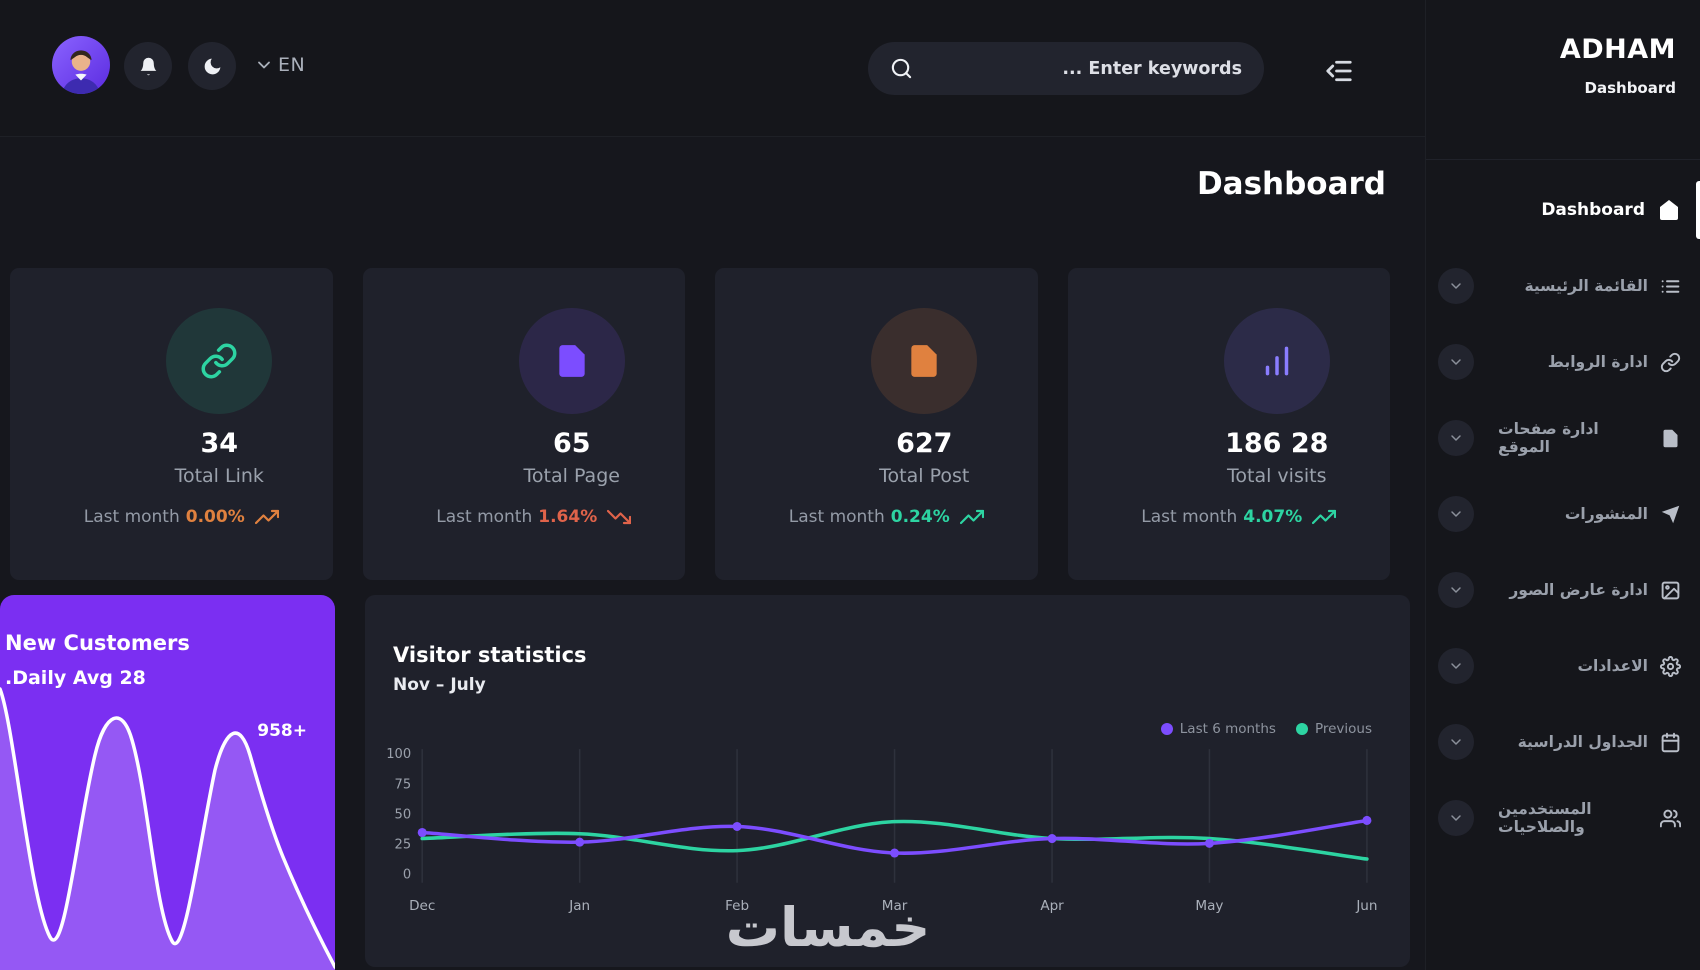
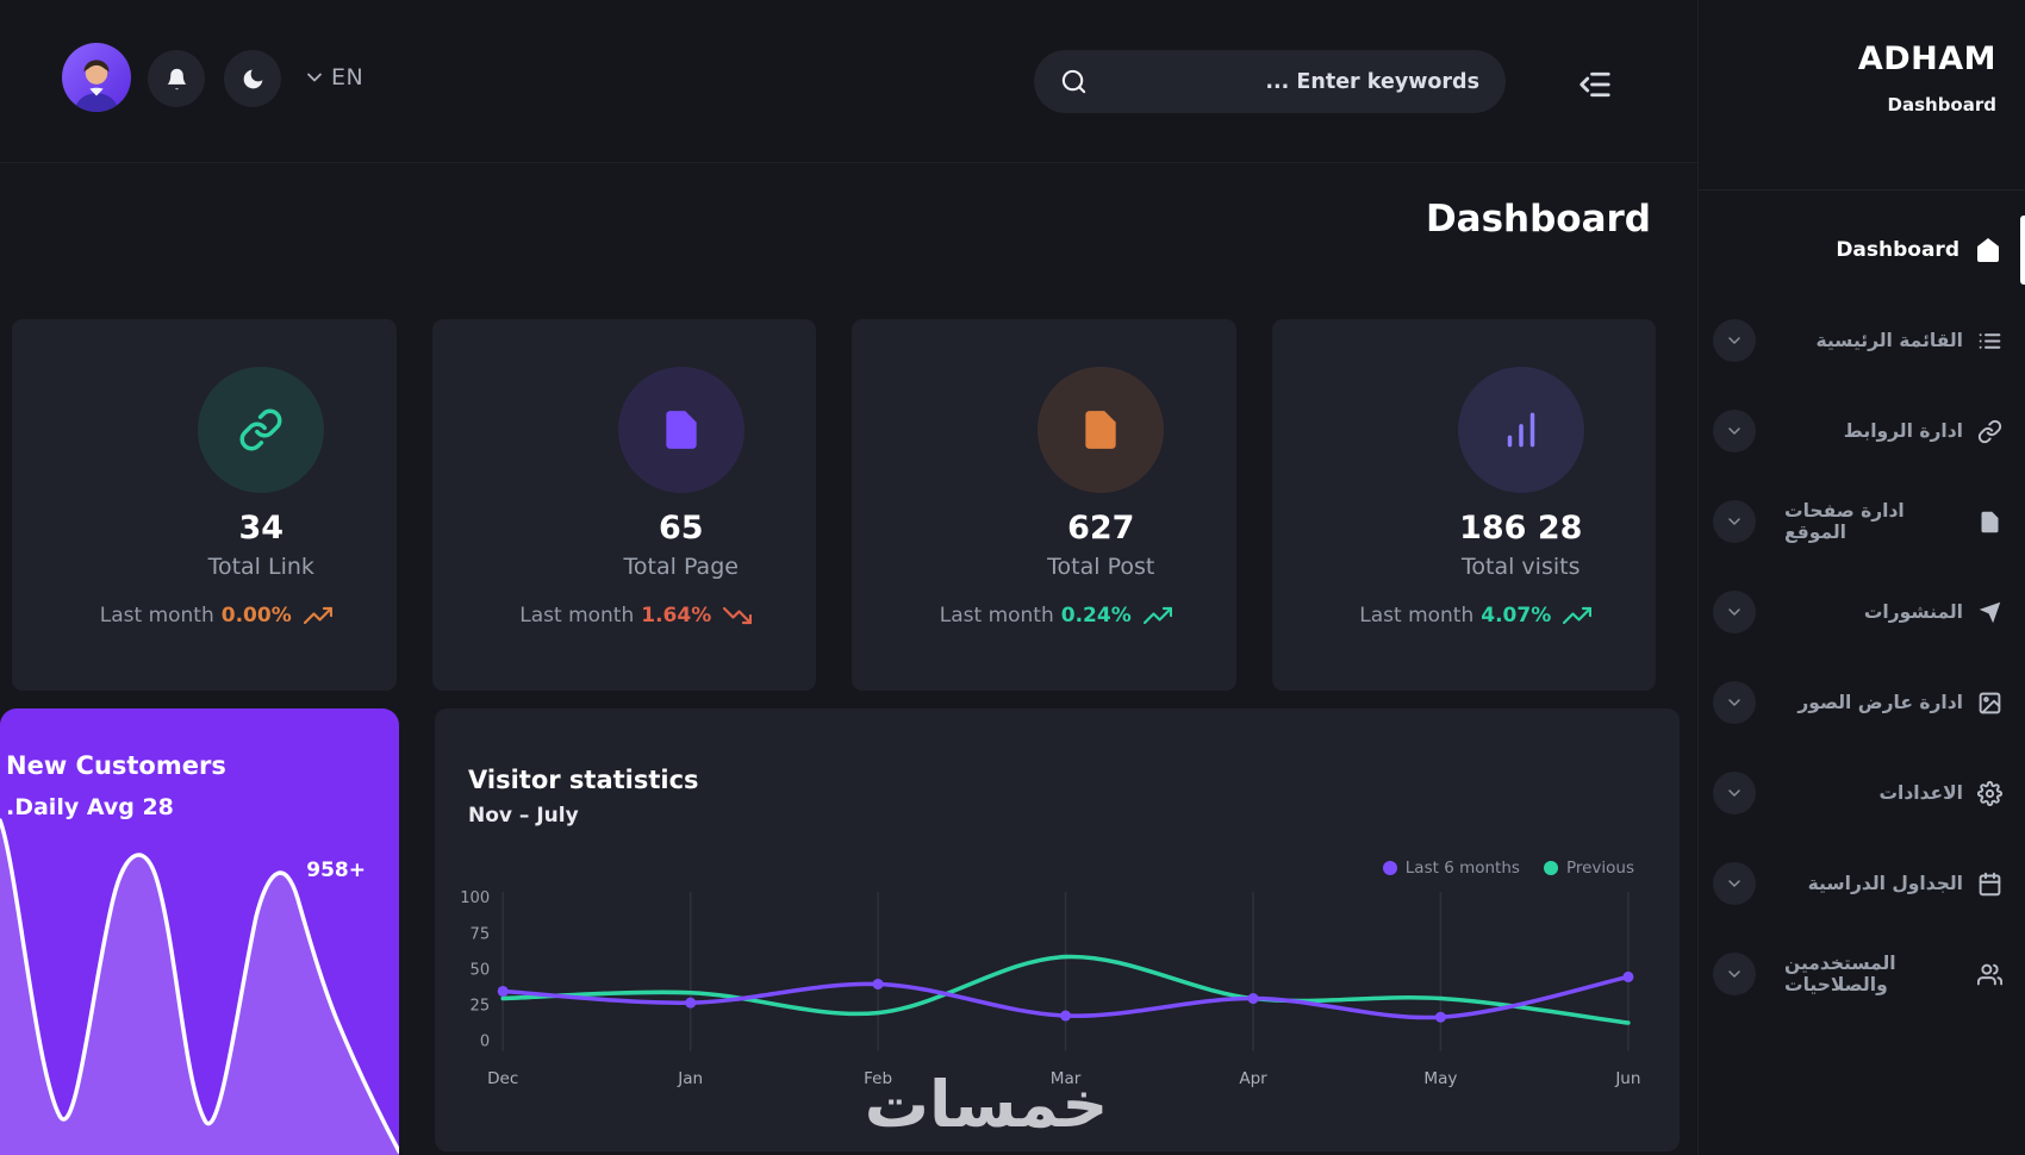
Previous/Mar: 44 -> 59
Last 6 months/May: 26 -> 17
